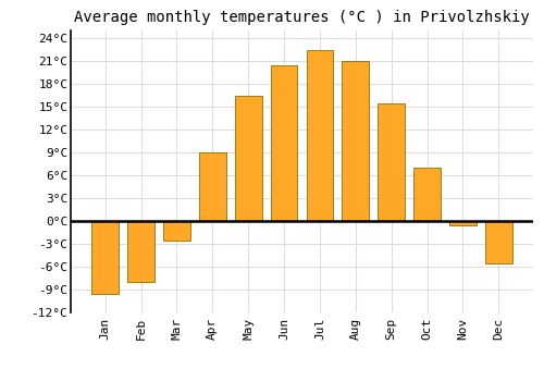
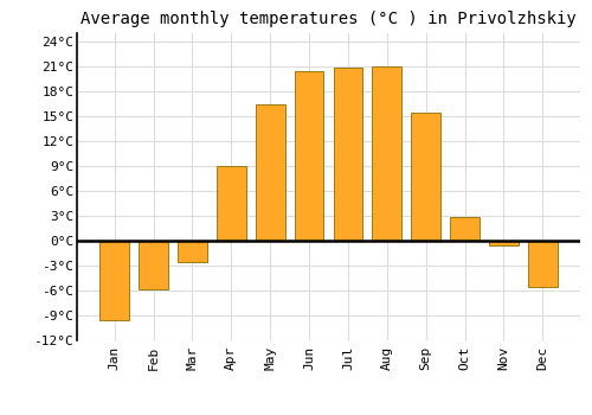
Feb: -8.0°C -> -5.8°C
Jul: 22.5°C -> 20.8°C
Oct: 7.0°C -> 2.8°C
